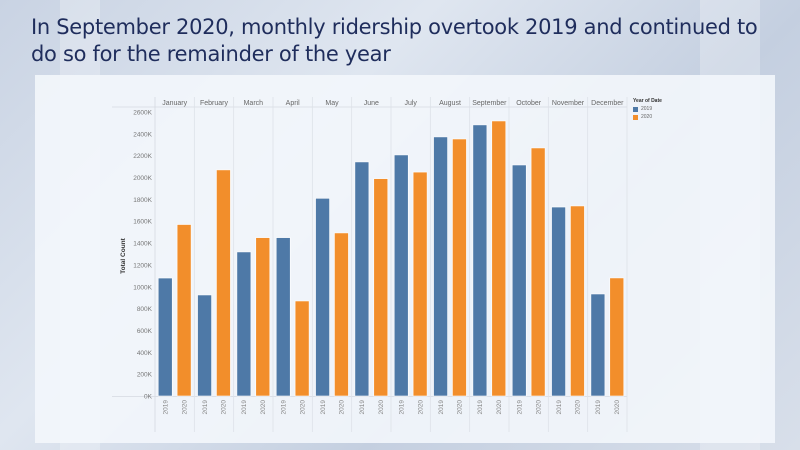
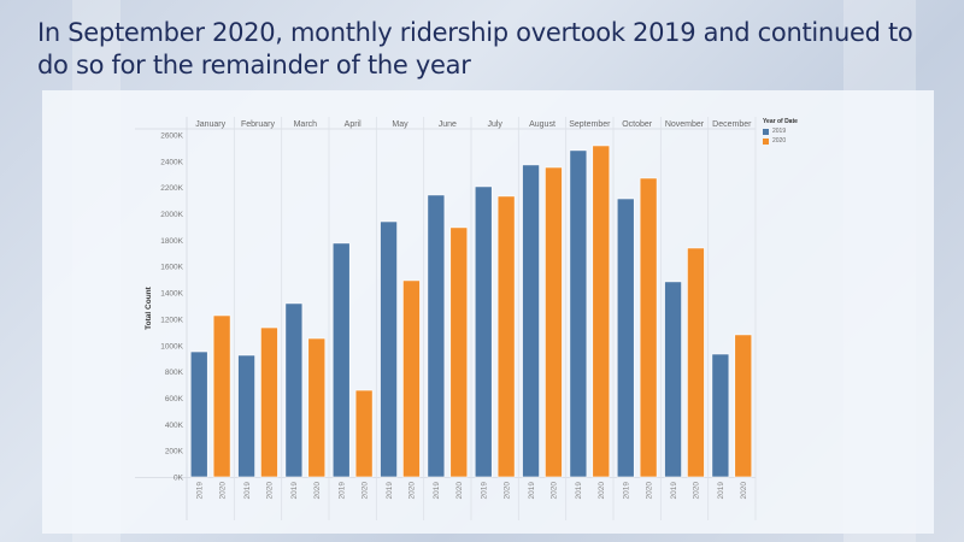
2019/January: 1080K -> 950K
2020/January: 1570K -> 1230K
2020/February: 2070K -> 1140K
2020/March: 1450K -> 1050K
2019/April: 1450K -> 1780K
2020/April: 870K -> 660K
2019/May: 1810K -> 1940K
2020/June: 1990K -> 1900K
2020/July: 2050K -> 2130K
2019/November: 1730K -> 1480K
